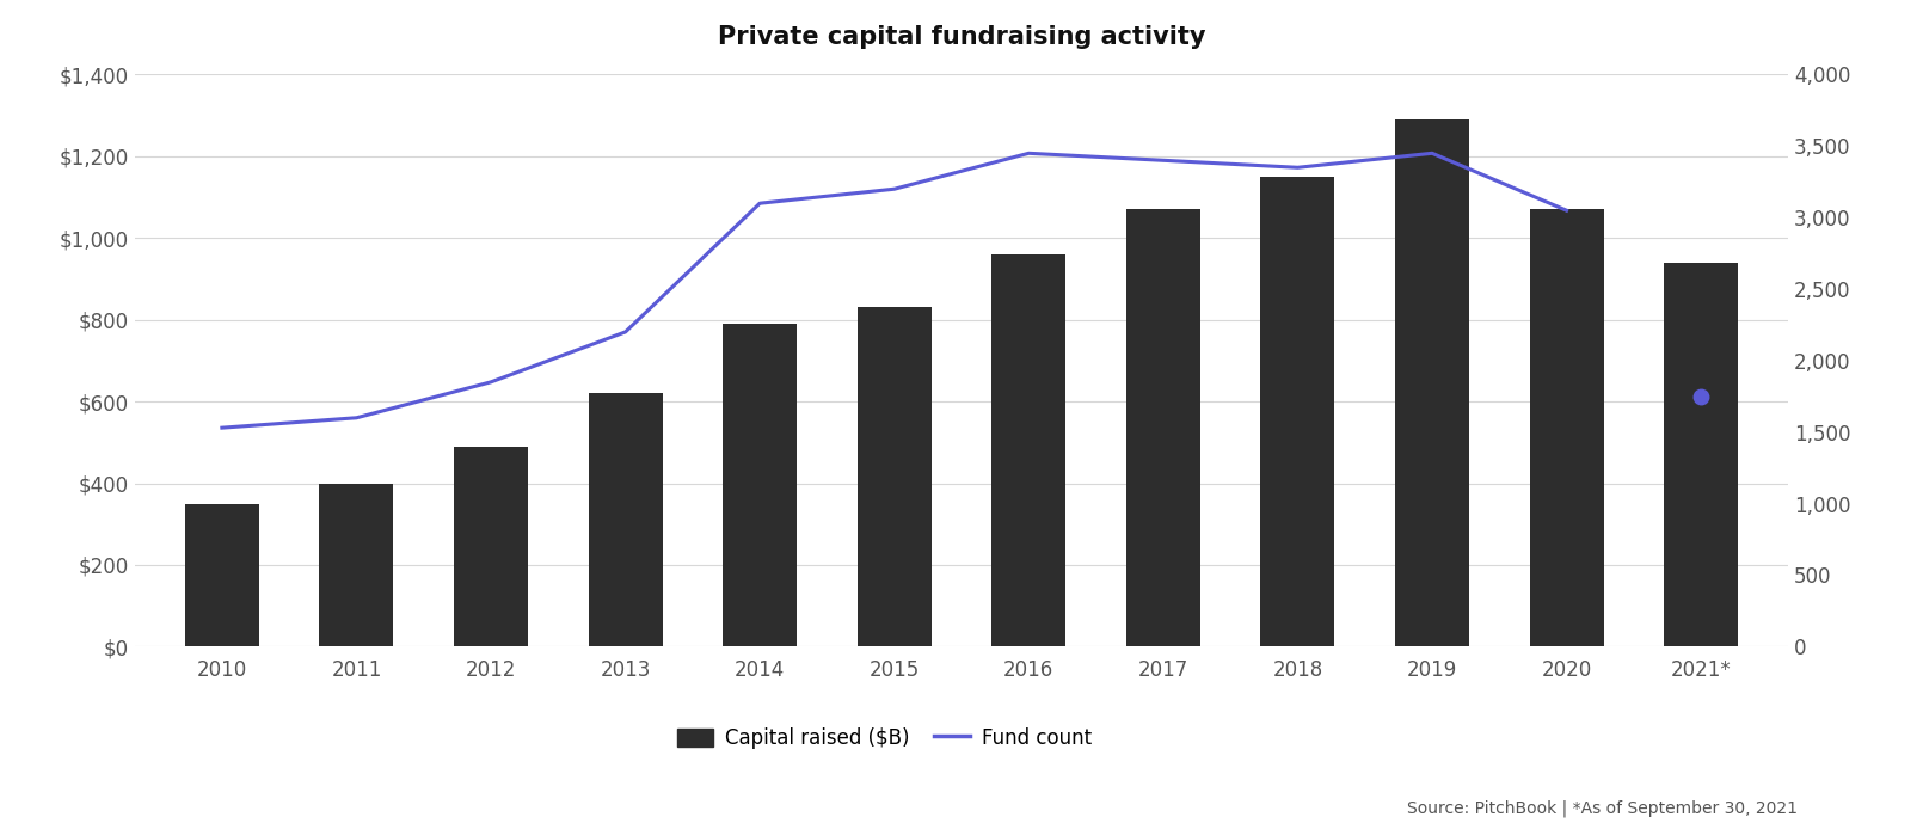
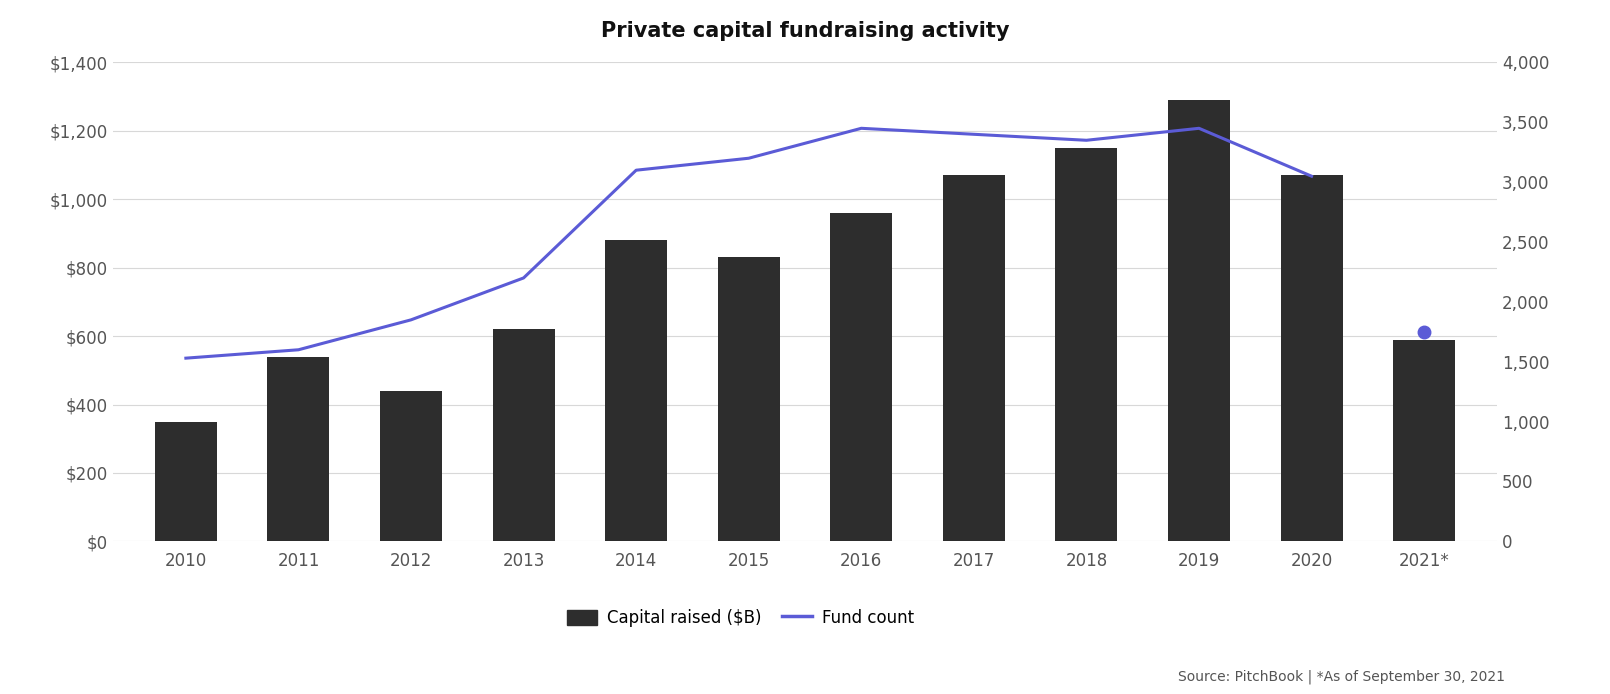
Capital raised ($B)/2011: $400 -> $540
Capital raised ($B)/2012: $490 -> $440
Capital raised ($B)/2014: $790 -> $880
Capital raised ($B)/2021*: $940 -> $590
